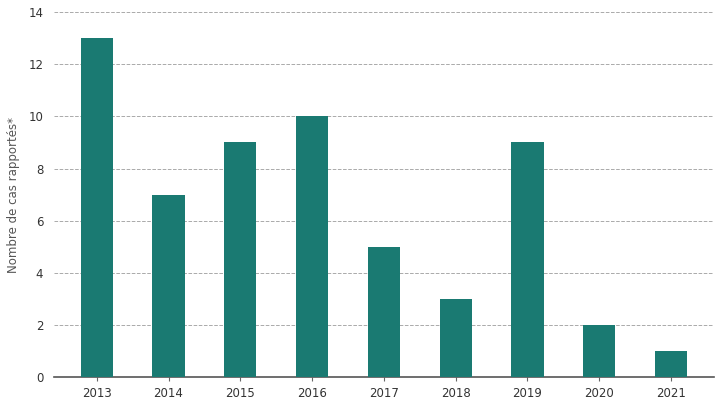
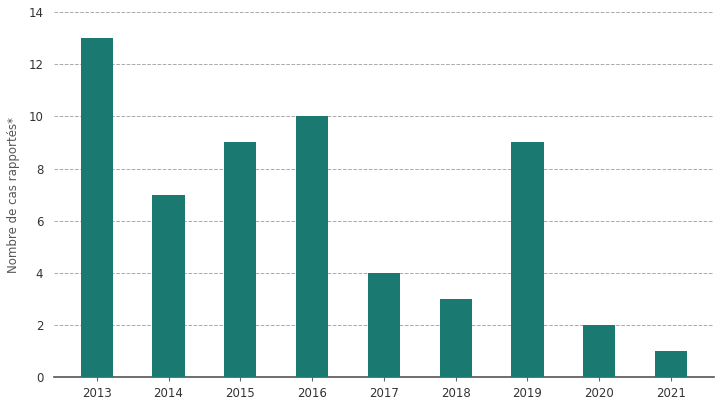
2017: 5 -> 4
